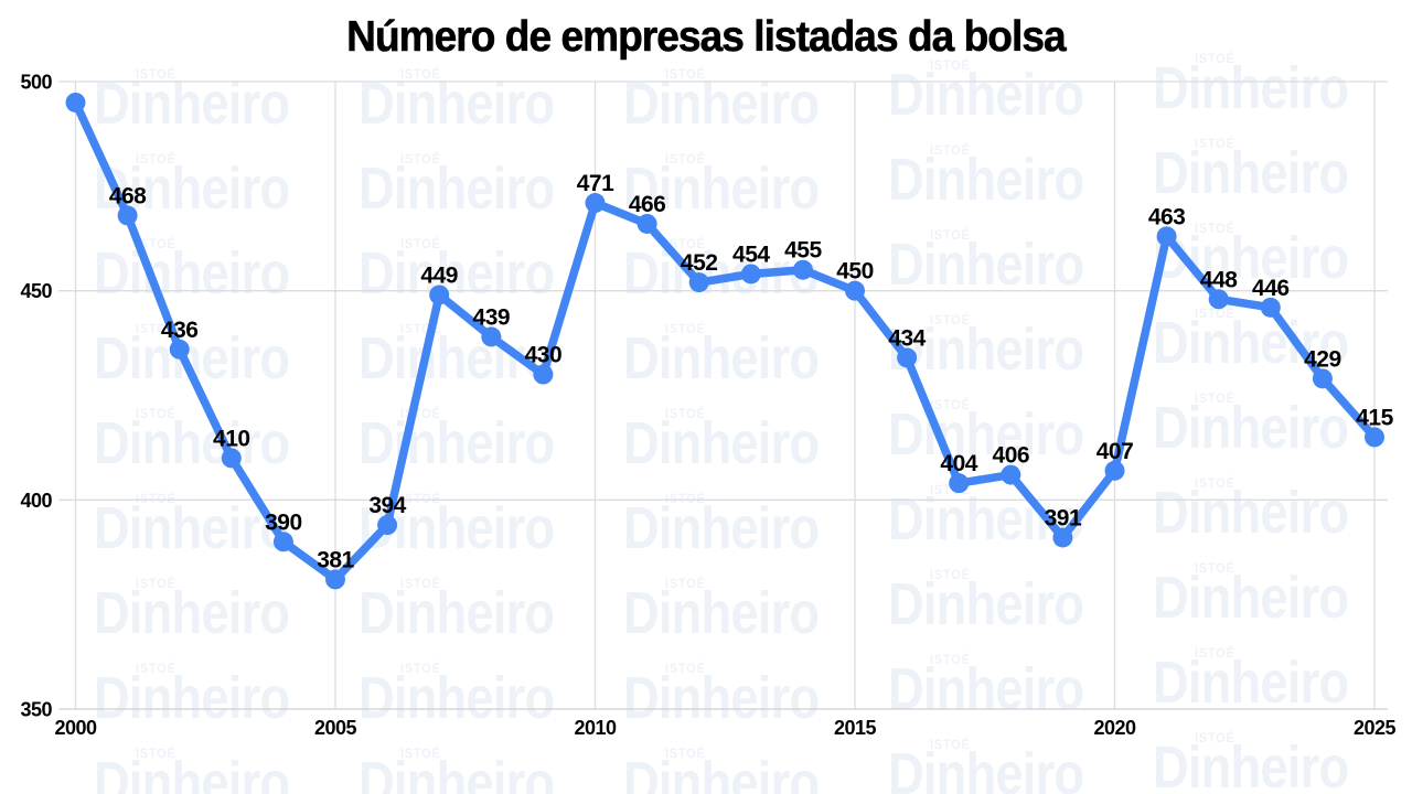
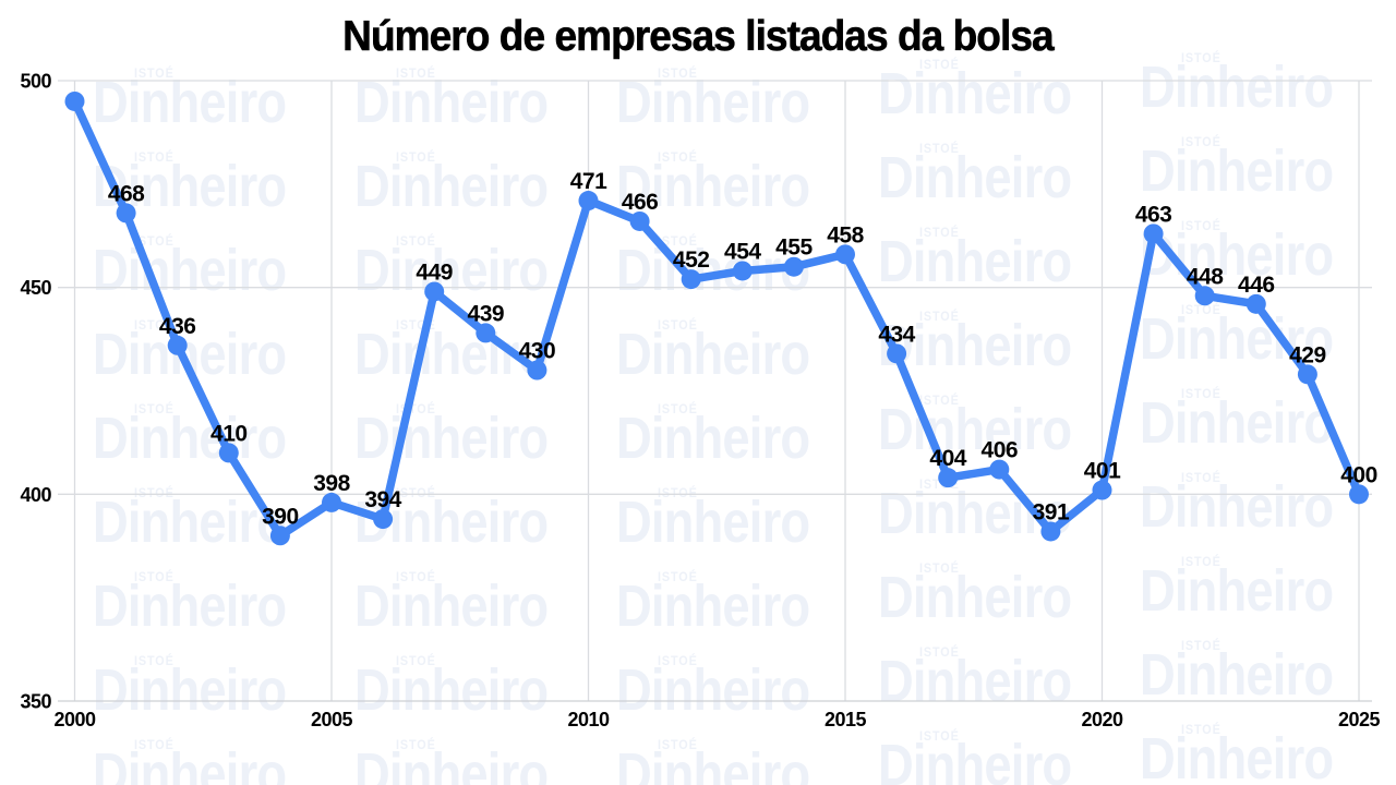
2005: 381 -> 398
2015: 450 -> 458
2020: 407 -> 401
2025: 415 -> 400
